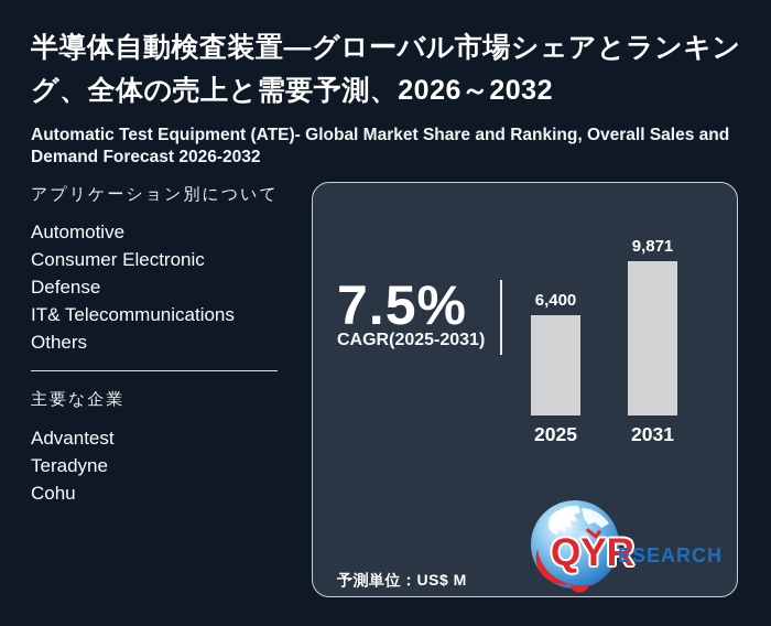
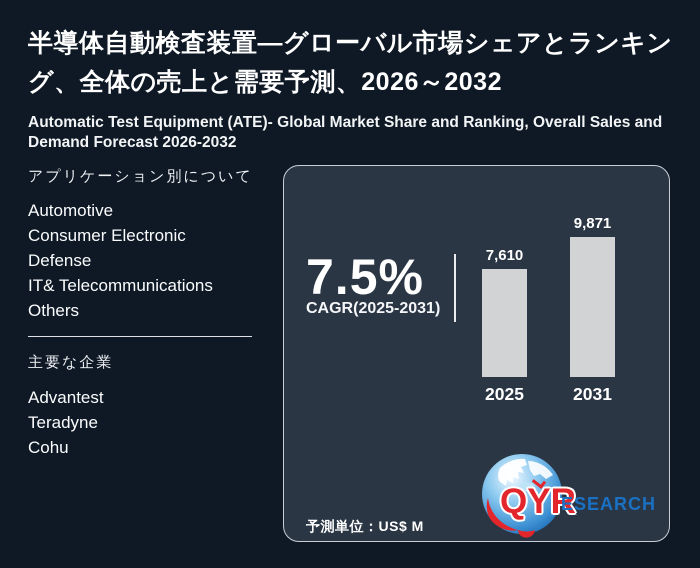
2025: 6,400 -> 7,610
